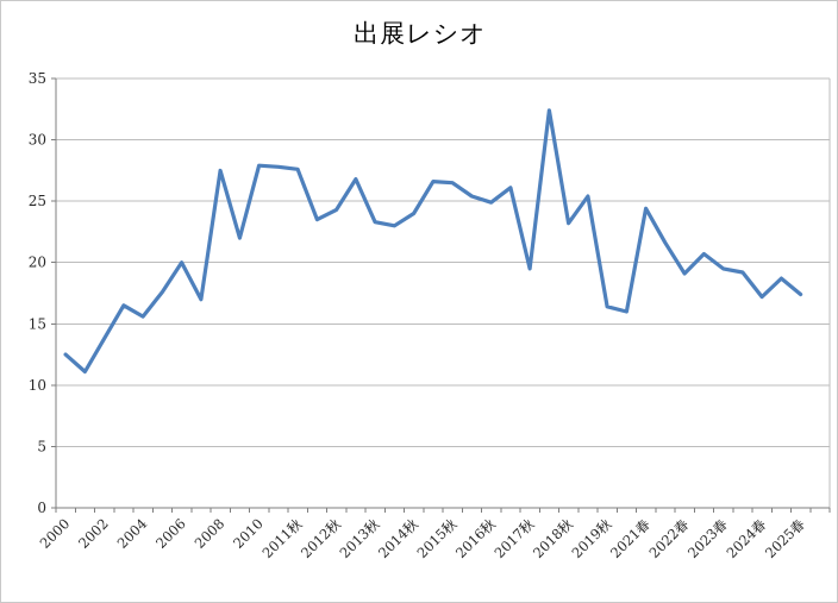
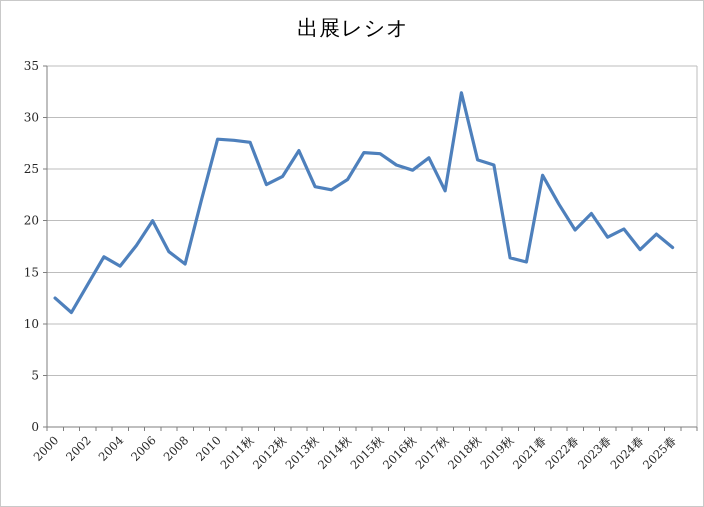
2008: 27.5 -> 15.8
2017秋: 19.5 -> 22.9
2018秋: 23.2 -> 25.9
2023春: 19.5 -> 18.4
